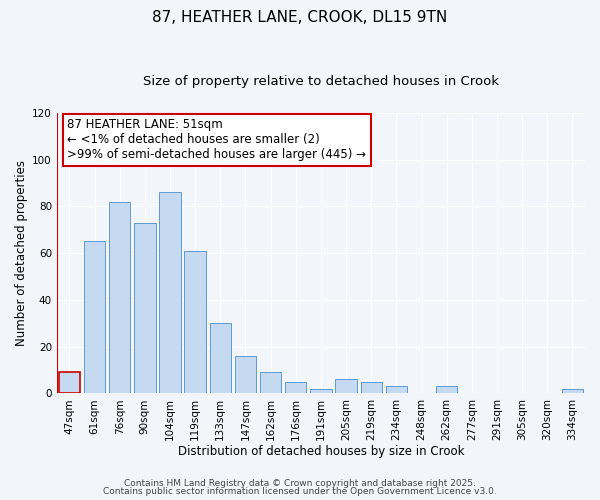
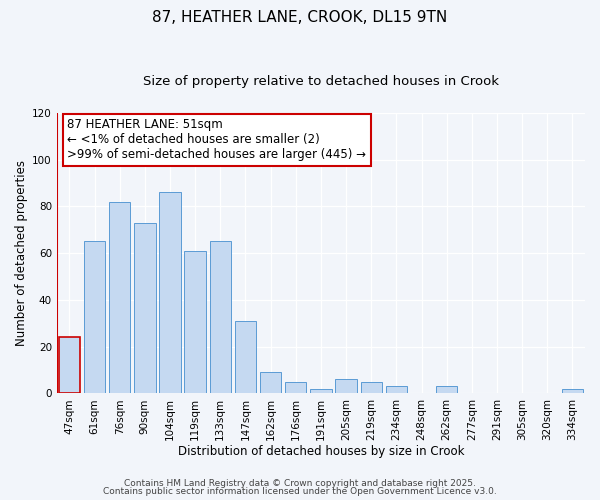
47sqm: 9 -> 24
133sqm: 30 -> 65
147sqm: 16 -> 31
